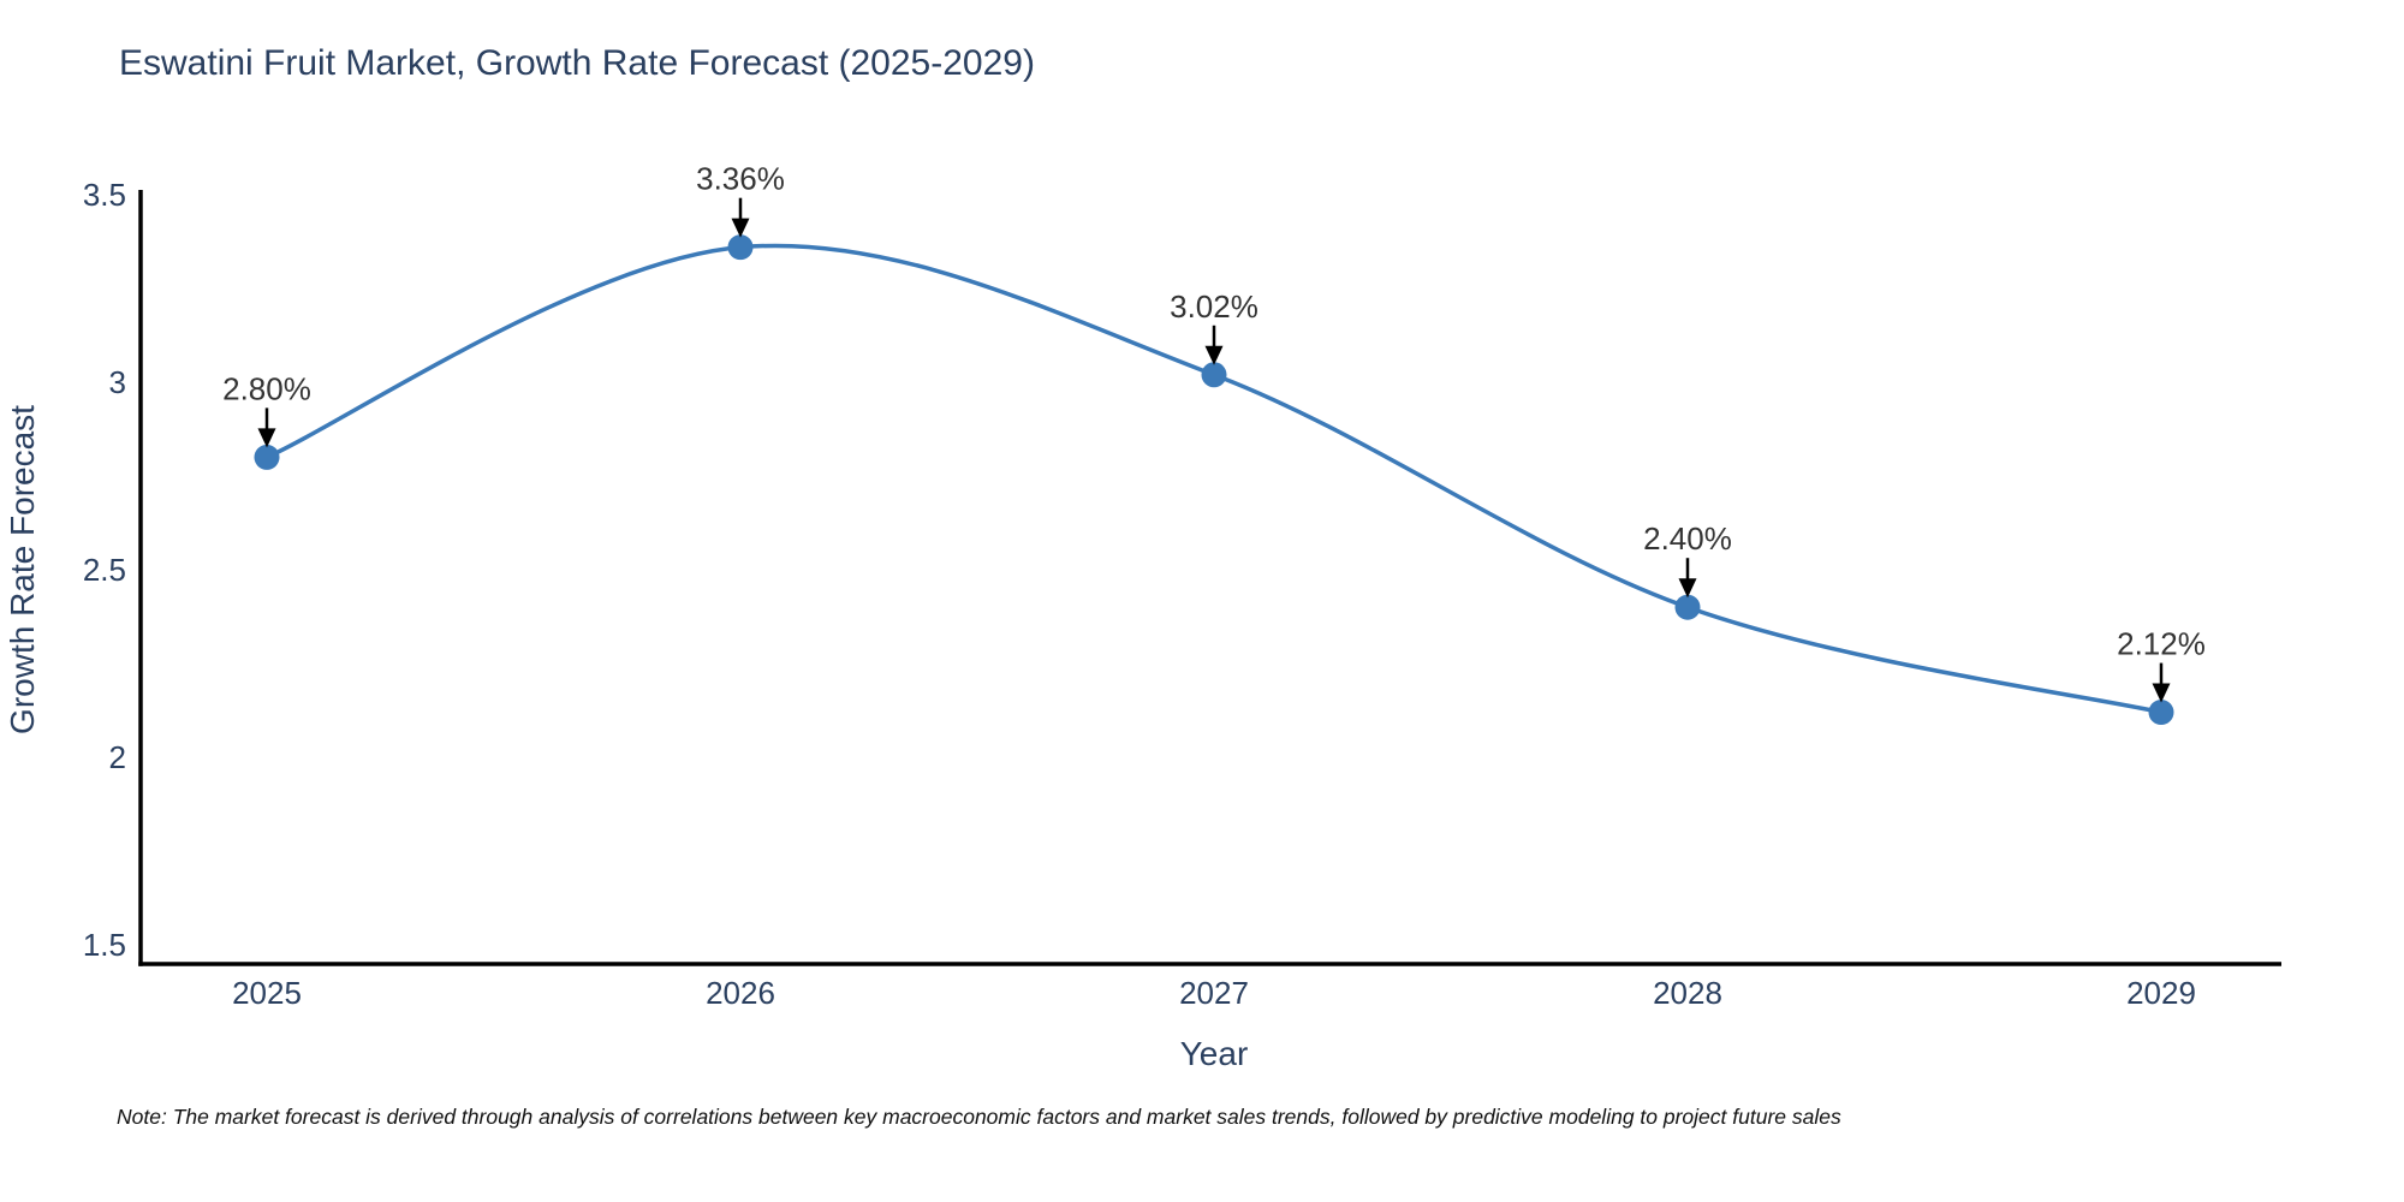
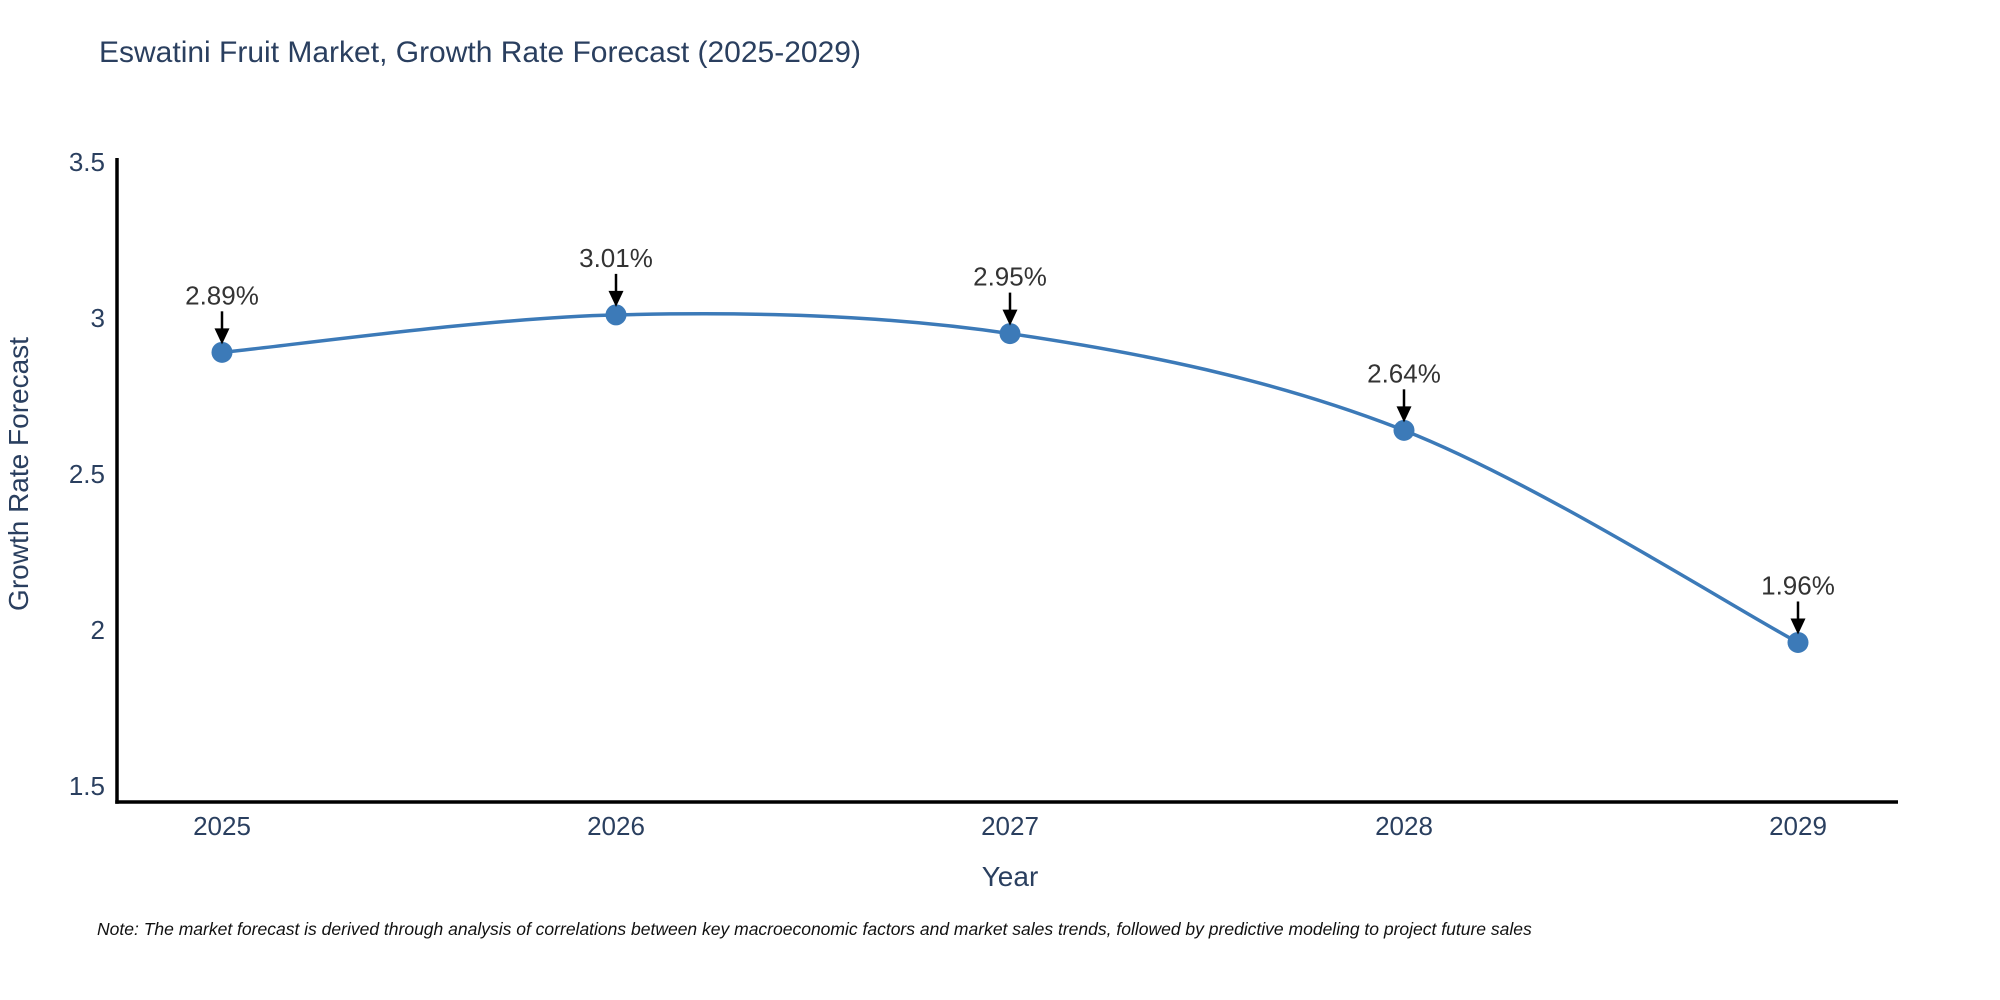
2025: 2.80% -> 2.89%
2026: 3.36% -> 3.01%
2027: 3.02% -> 2.95%
2028: 2.40% -> 2.64%
2029: 2.12% -> 1.96%
